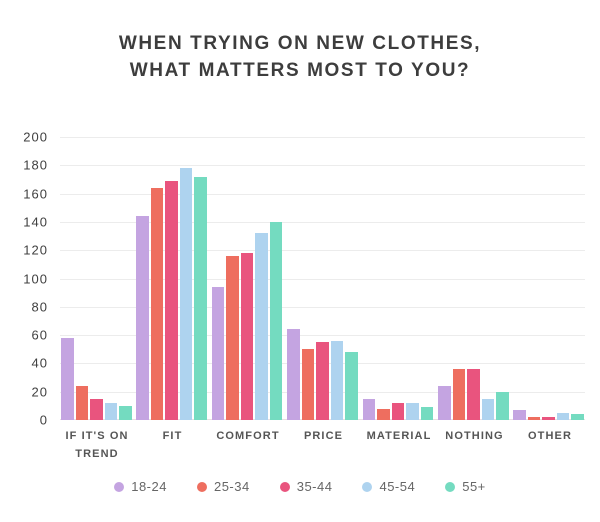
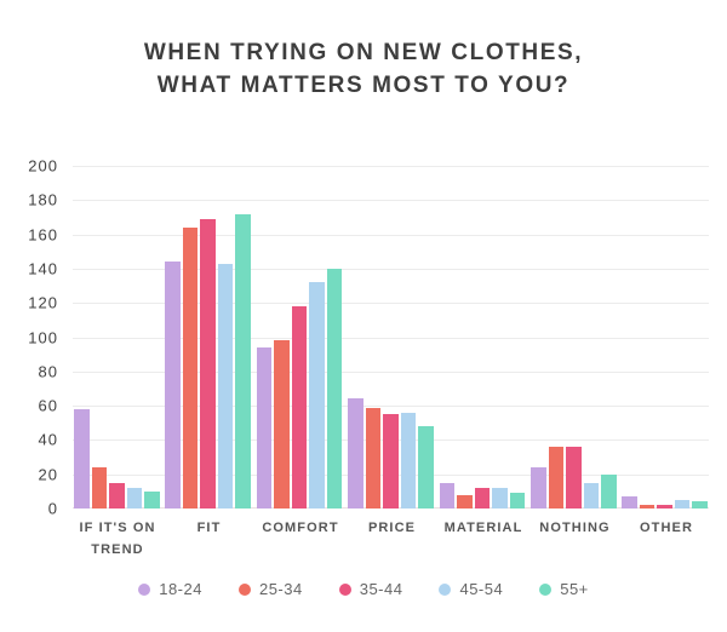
45-54/FIT: 178 -> 143
25-34/COMFORT: 116 -> 98
25-34/PRICE: 50 -> 59
